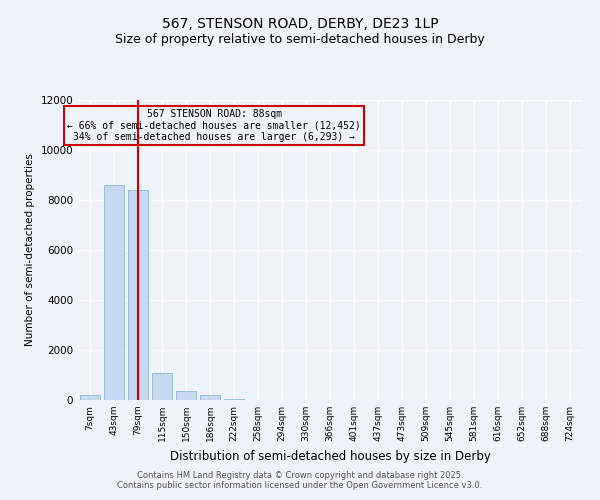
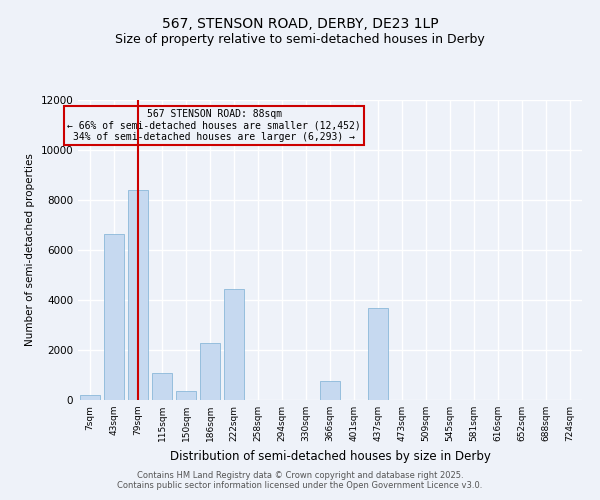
43sqm: 8600 -> 6650
186sqm: 200 -> 2300
222sqm: 50 -> 4450
366sqm: 0 -> 750
437sqm: 0 -> 3700
